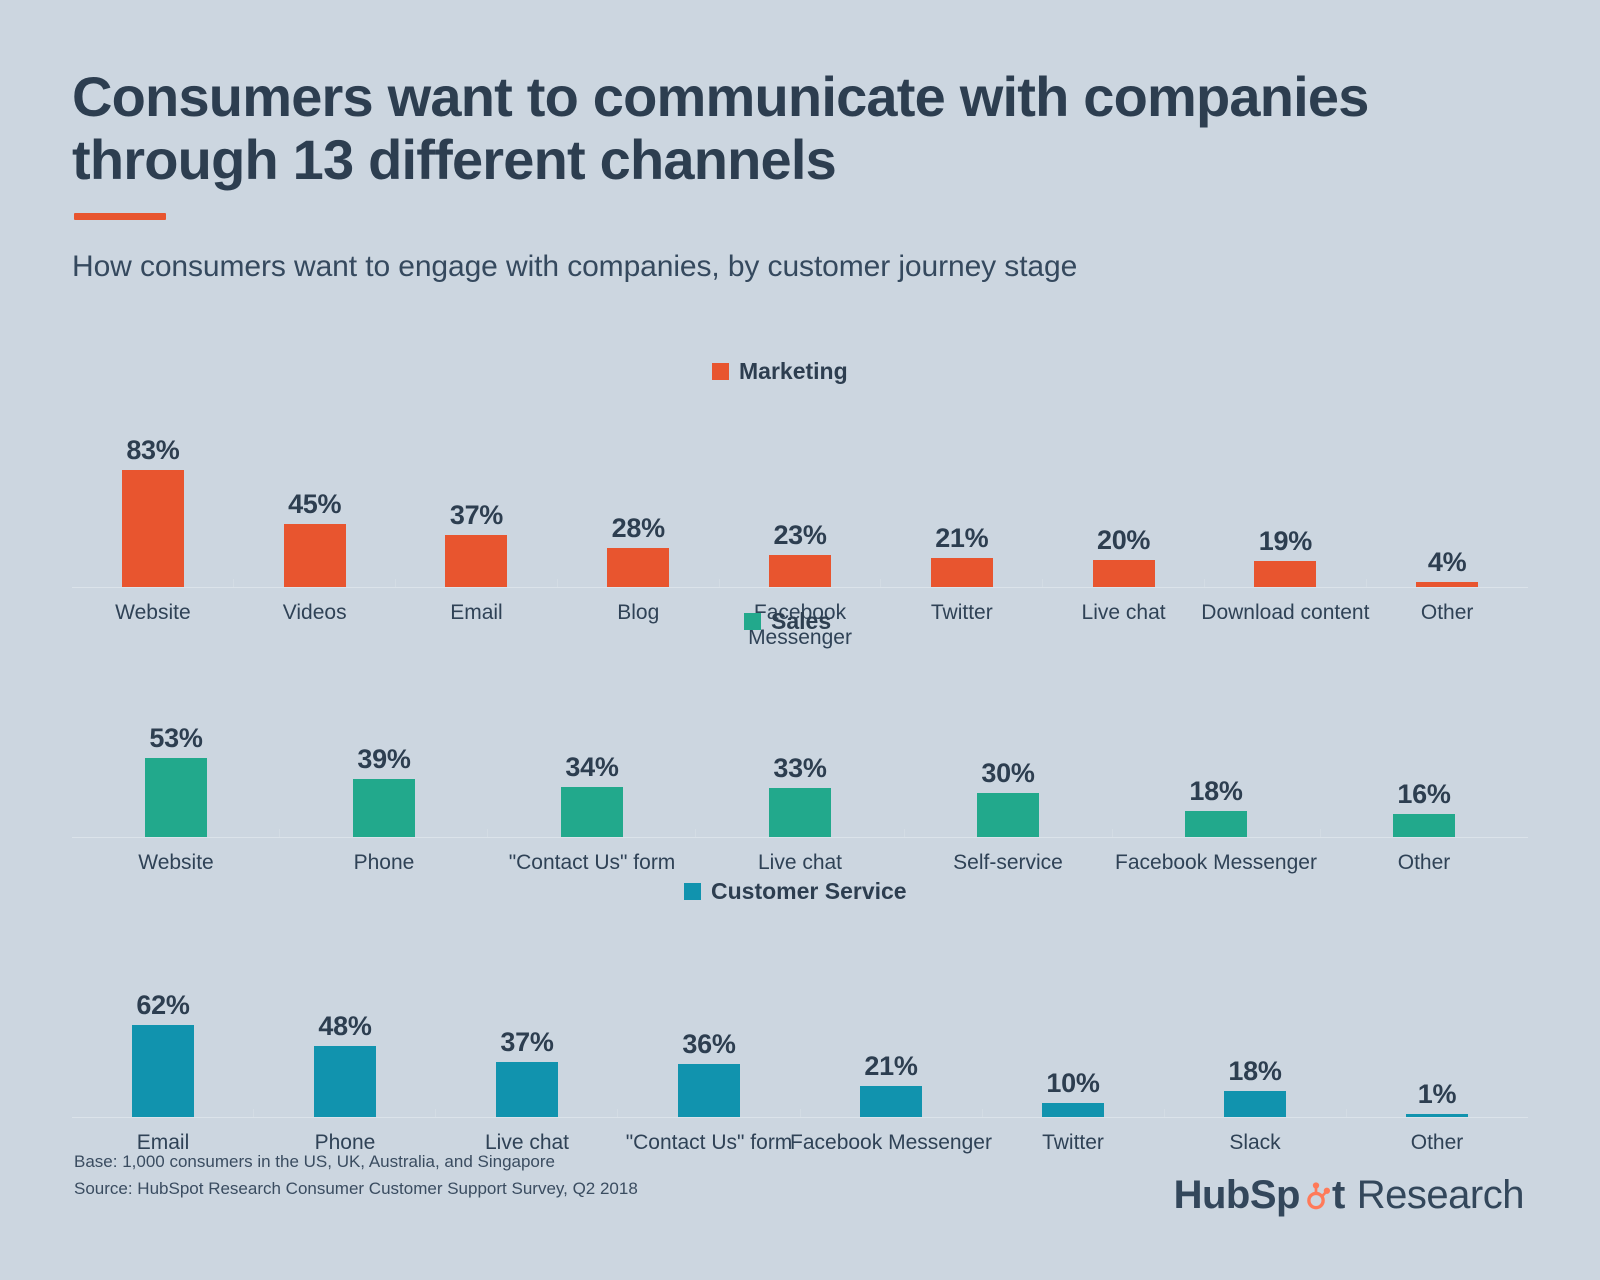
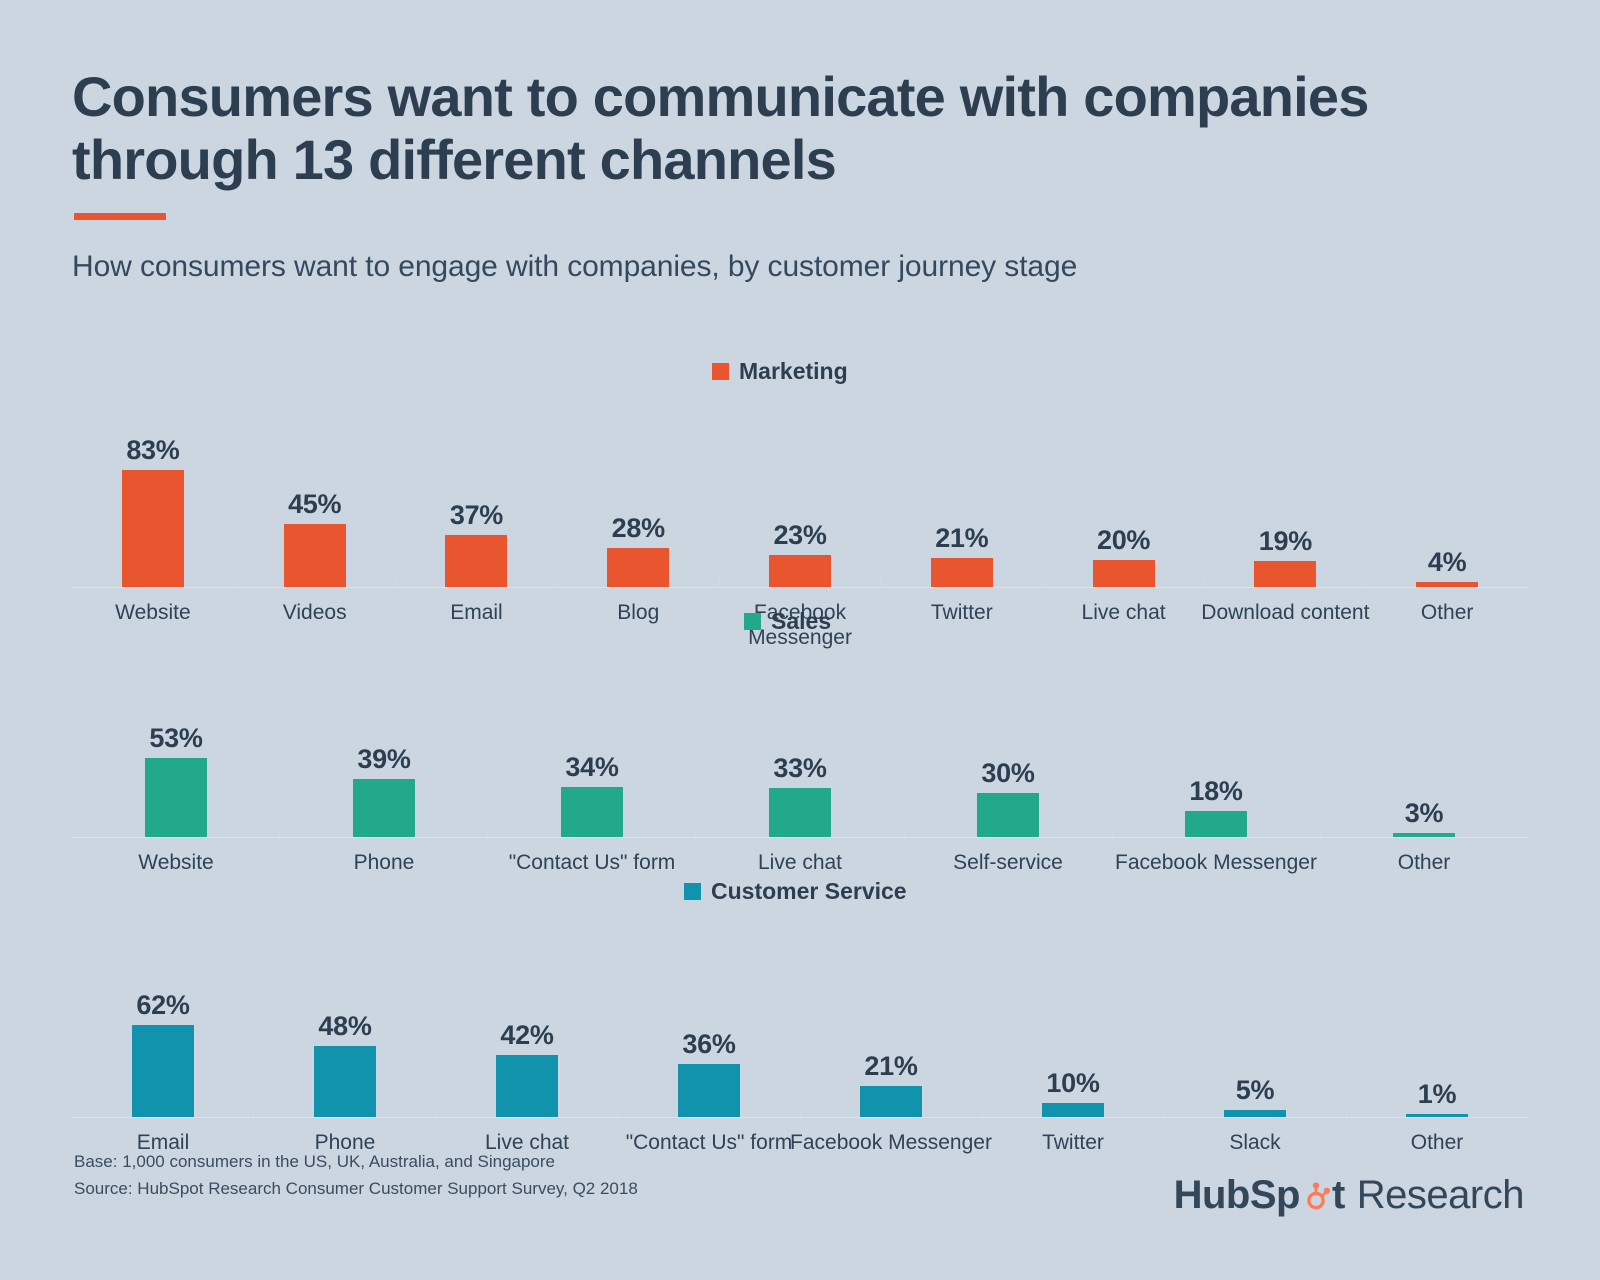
Sales/Other: 16% -> 3%
Customer Service/Live chat: 37% -> 42%
Customer Service/Slack: 18% -> 5%
